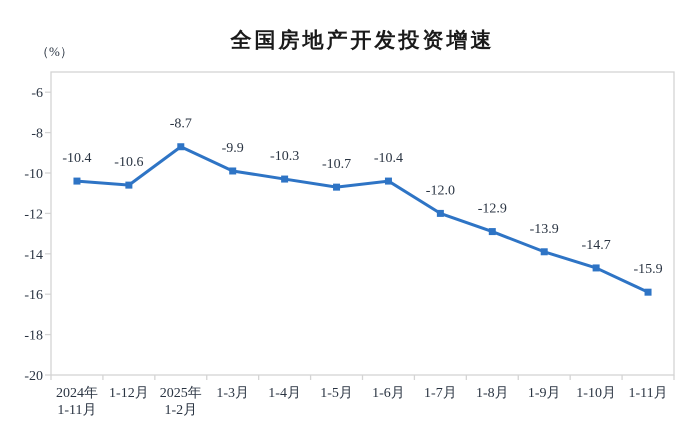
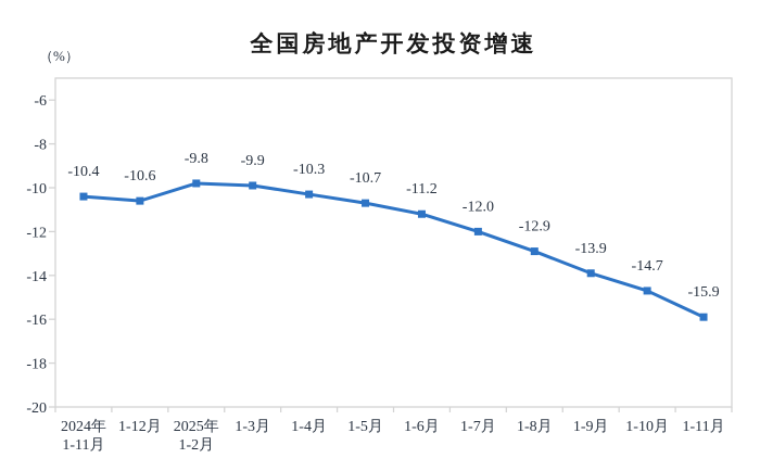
2025年 1-2月: -8.7 -> -9.8
1-6月: -10.4 -> -11.2
